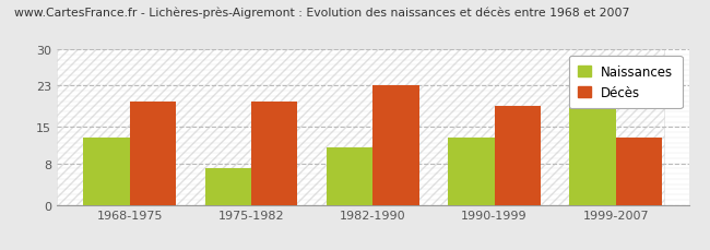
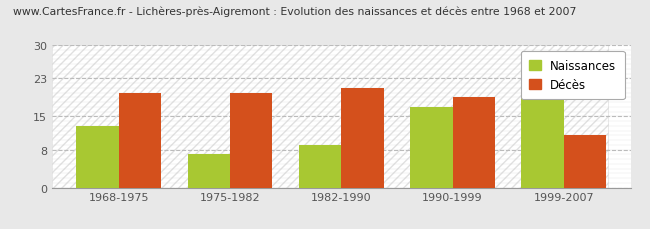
Naissances/1982-1990: 11 -> 9
Décès/1982-1990: 23 -> 21
Naissances/1990-1999: 13 -> 17
Décès/1999-2007: 13 -> 11
